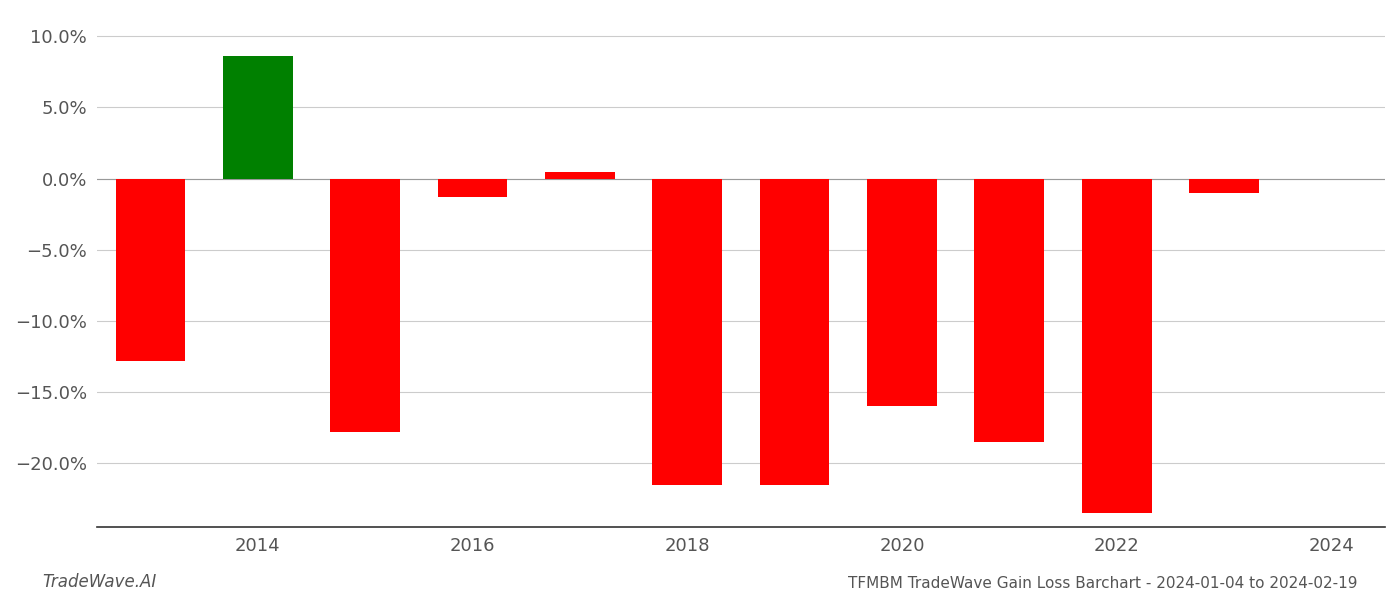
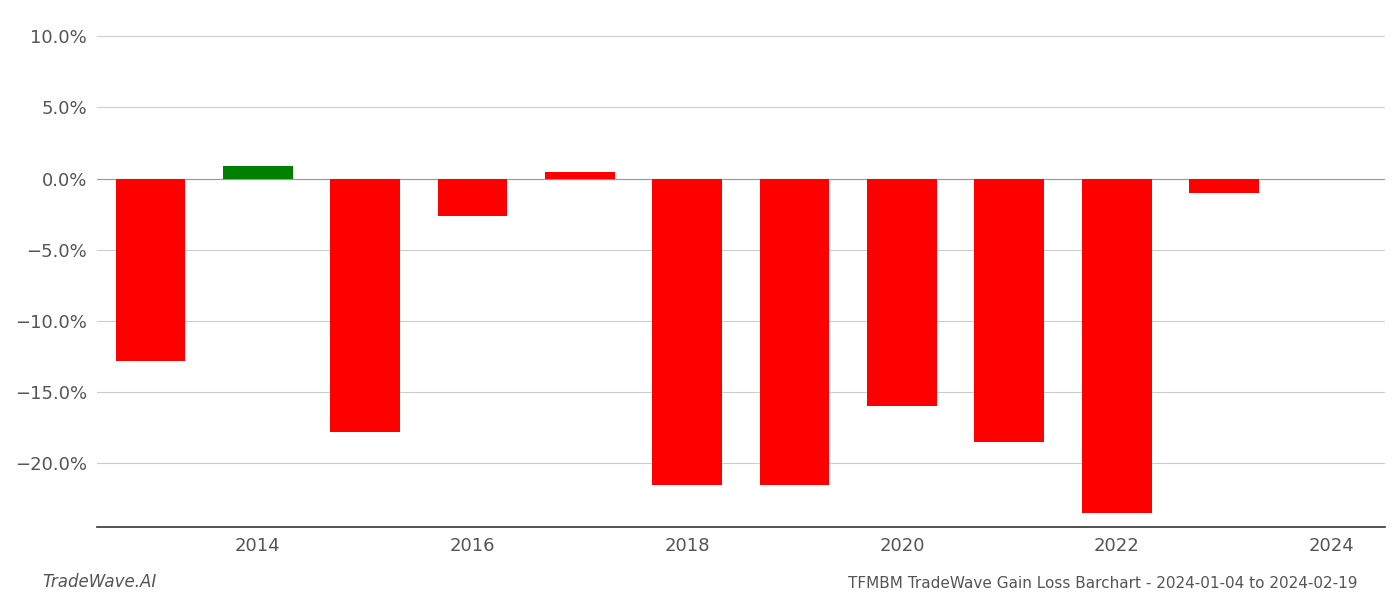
2014: 8.6% -> 0.9%
2016: -1.3% -> -2.6%
